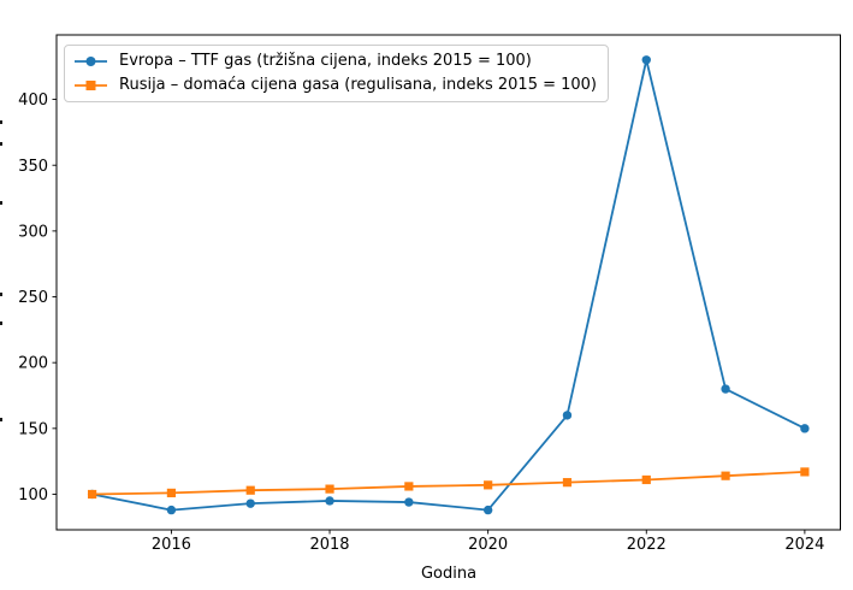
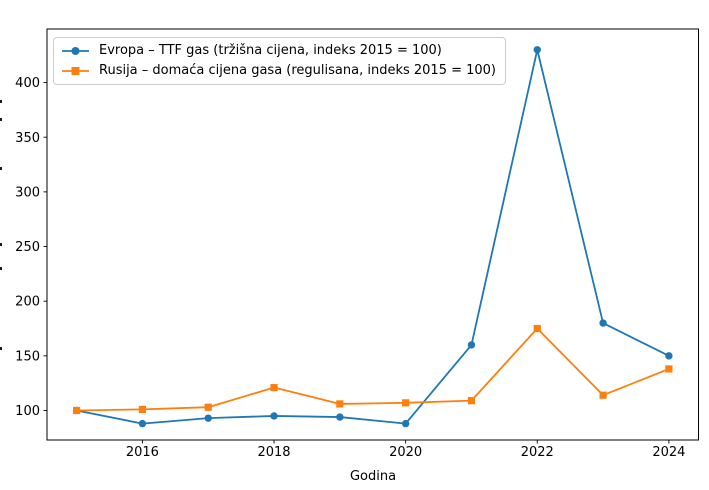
Rusija – domaća cijena gasa (regulisana, indeks 2015 = 100)/2018: 104 -> 121
Rusija – domaća cijena gasa (regulisana, indeks 2015 = 100)/2022: 111 -> 175
Rusija – domaća cijena gasa (regulisana, indeks 2015 = 100)/2024: 117 -> 138
